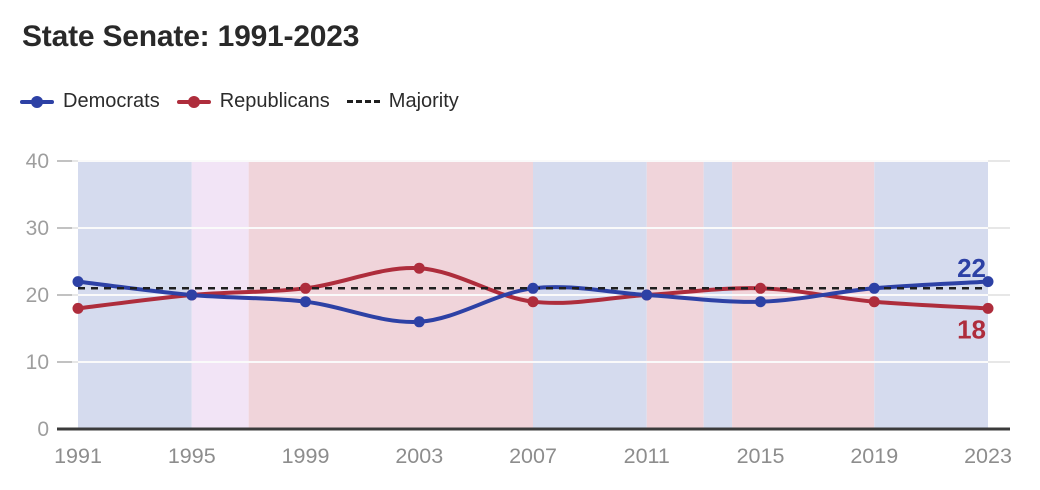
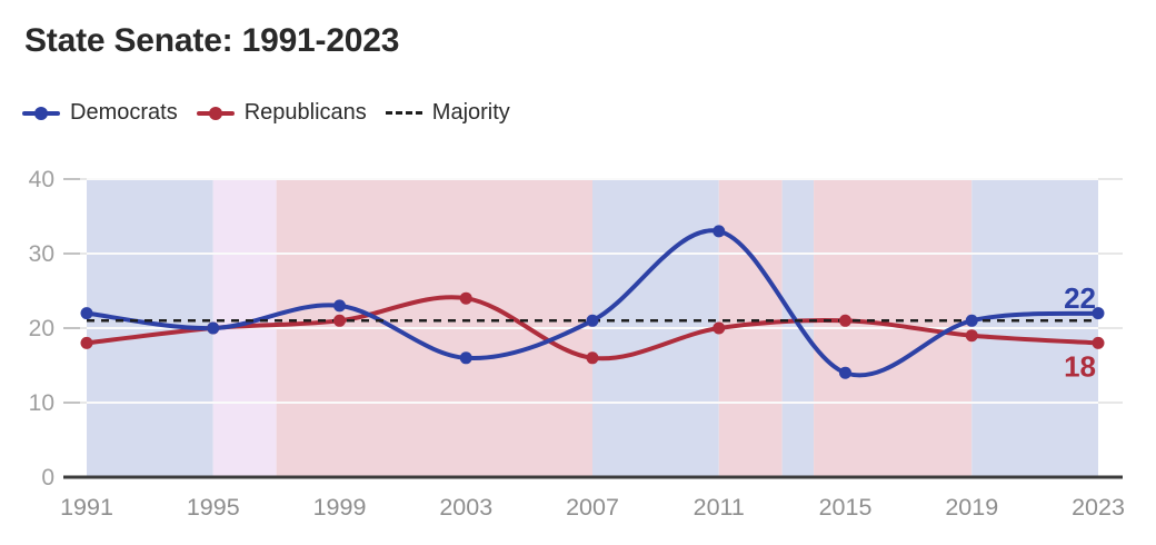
Democrats/1999: 19 -> 23
Republicans/2007: 19 -> 16
Democrats/2011: 20 -> 33
Democrats/2015: 19 -> 14
